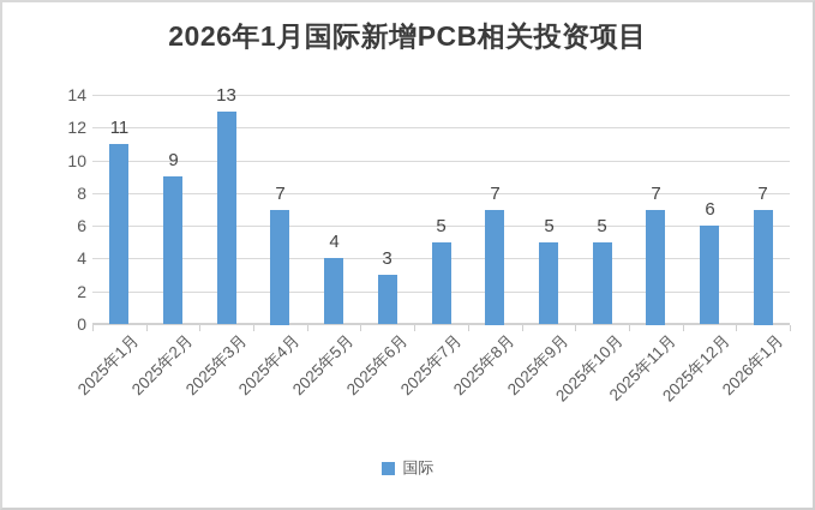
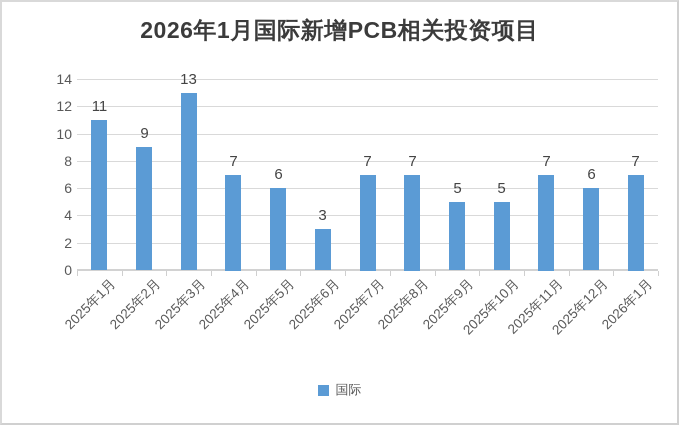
2025年5月: 4 -> 6
2025年7月: 5 -> 7
